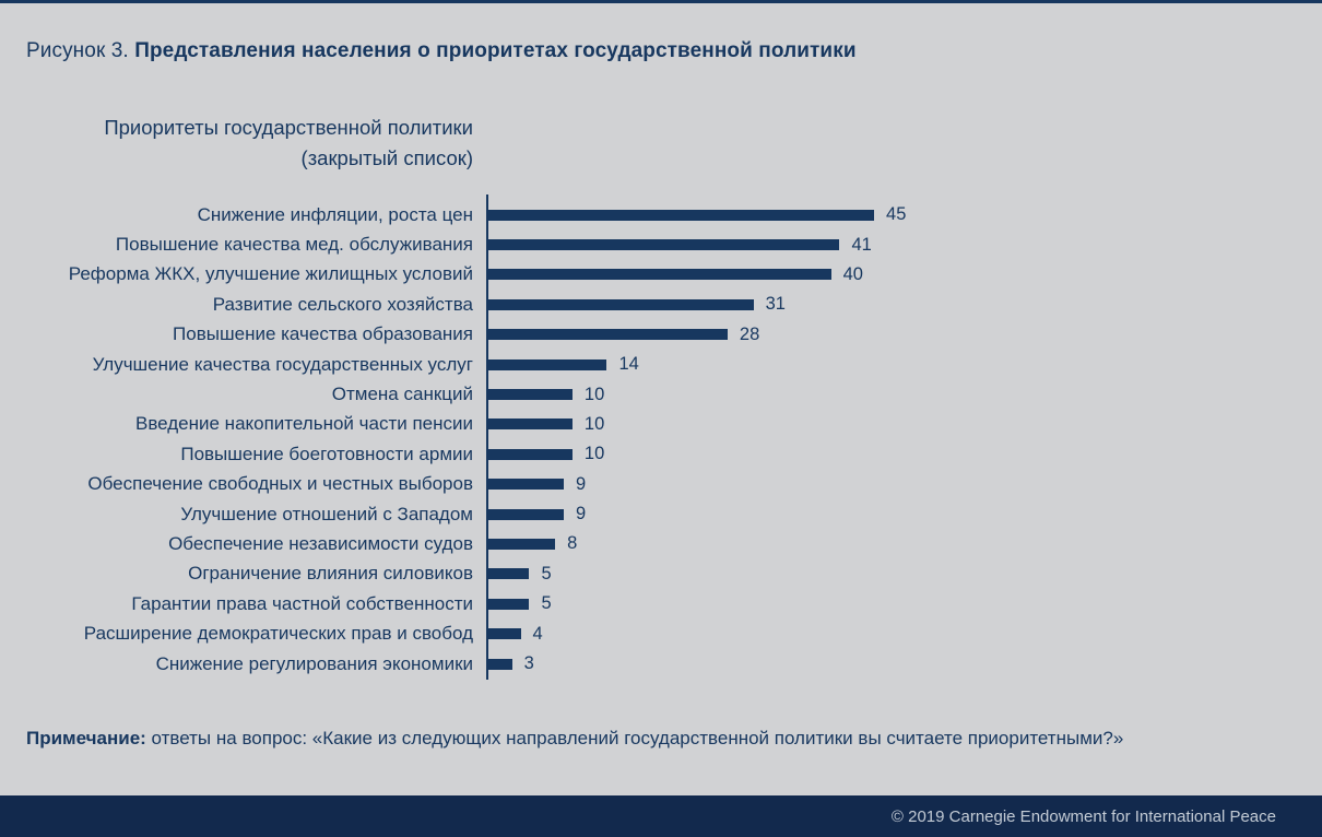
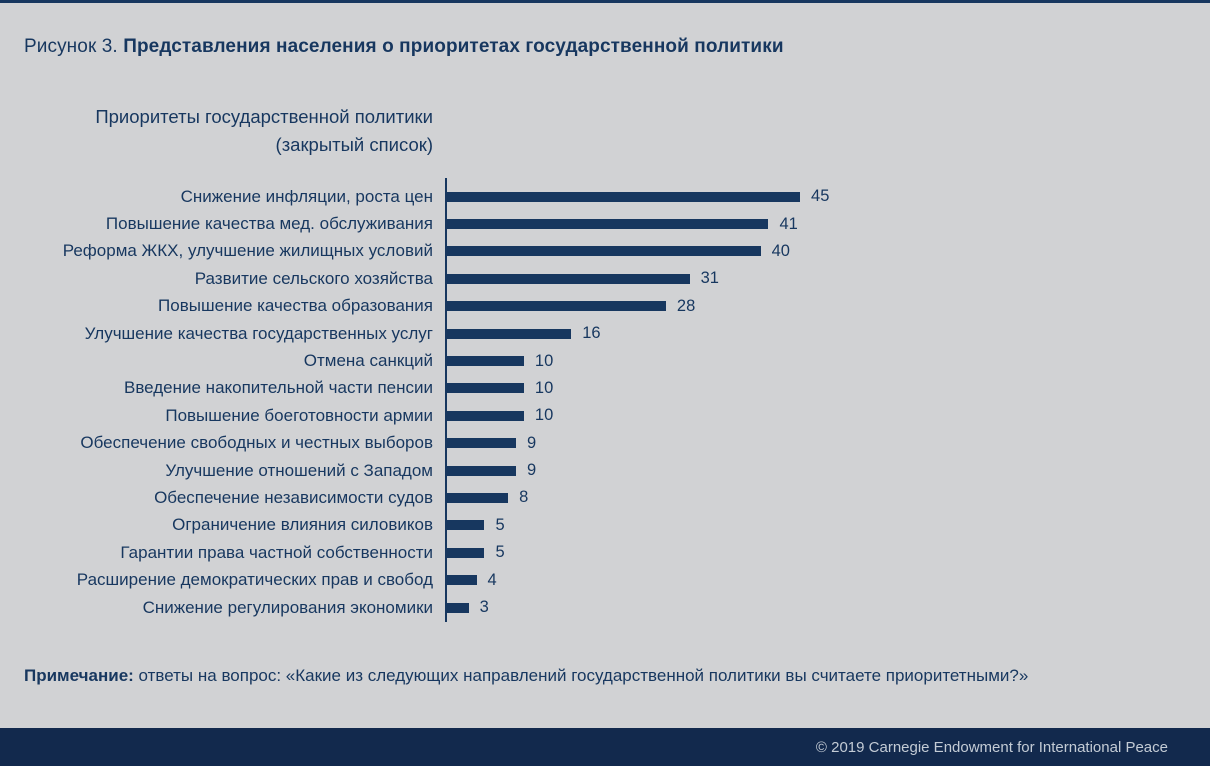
Улучшение качества государственных услуг: 14 -> 16
